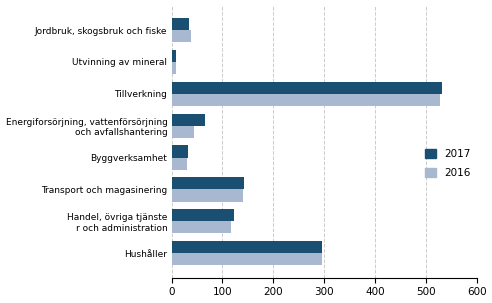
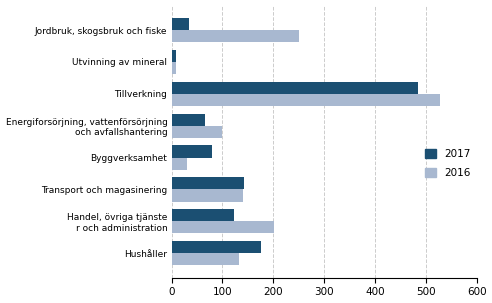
2016/Jordbruk, skogsbruk och fiske: 38 -> 250
2017/Tillverkning: 532 -> 484
2016/Energiforsörjning, vattenförsörjning och avfallshantering: 45 -> 100
2017/Byggverksamhet: 32 -> 80
2016/Handel, övriga tjänste r och administration: 117 -> 202
2017/Hushåller: 295 -> 176
2016/Hushåller: 295 -> 132
